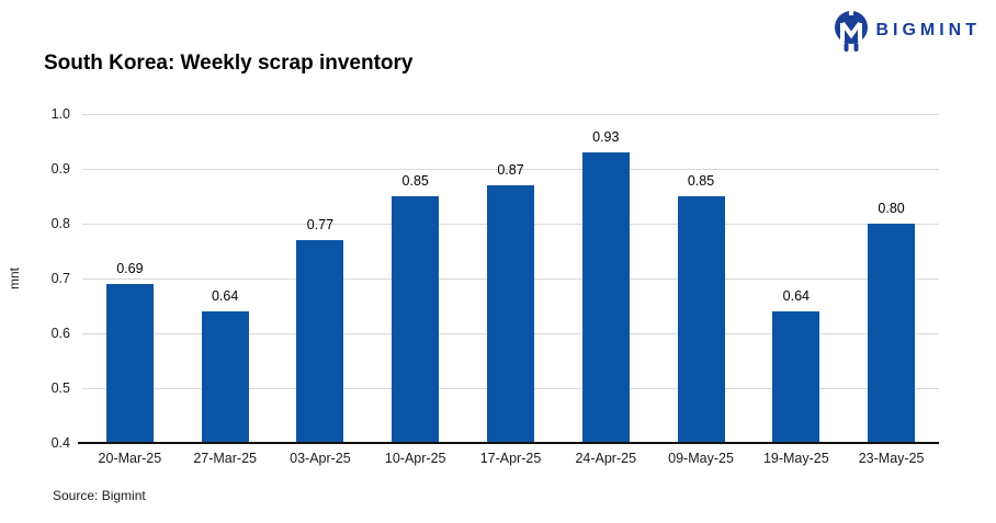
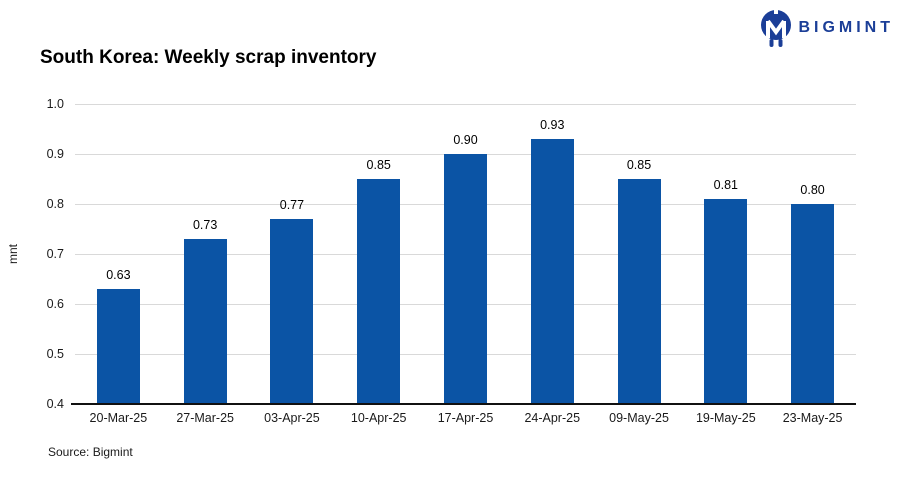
20-Mar-25: 0.69 -> 0.63
27-Mar-25: 0.64 -> 0.73
17-Apr-25: 0.87 -> 0.90
19-May-25: 0.64 -> 0.81
